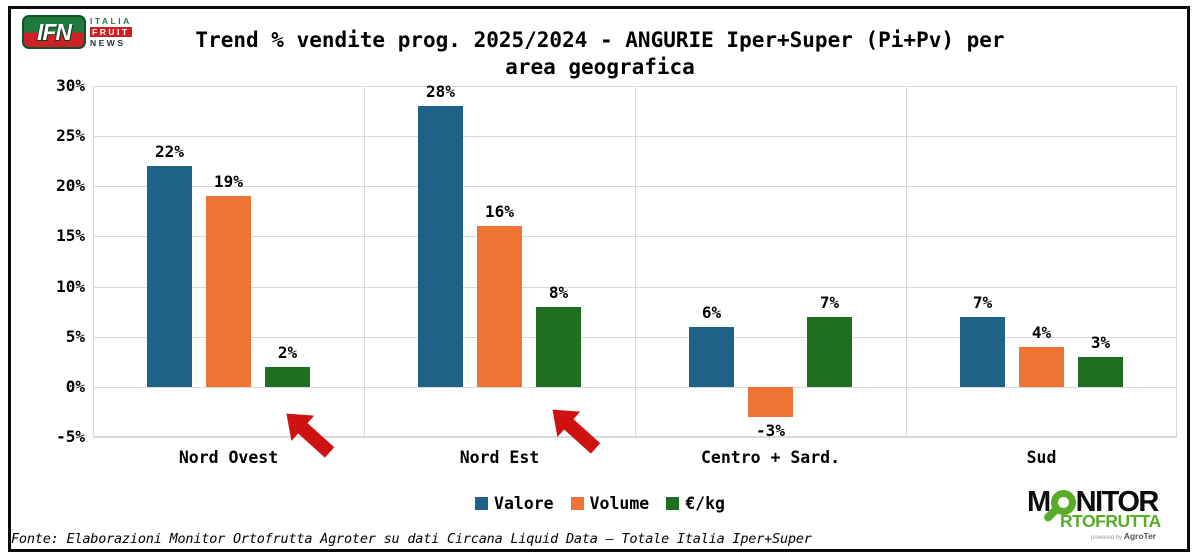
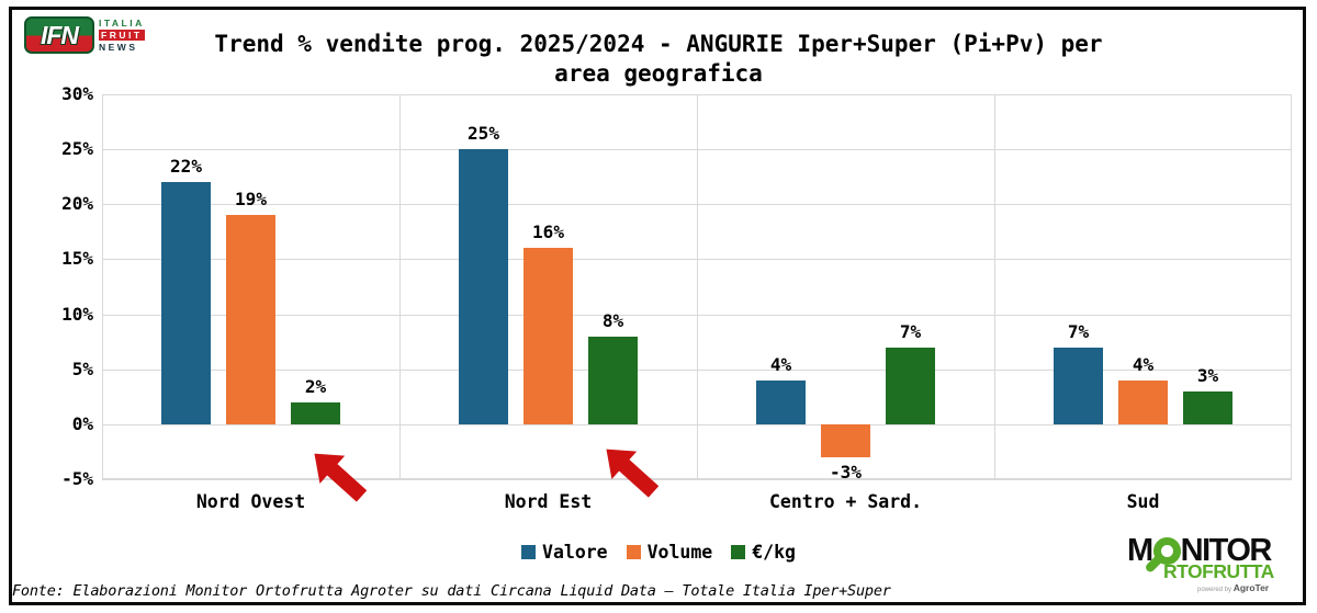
Valore/Nord Est: 28% -> 25%
Valore/Centro + Sard.: 6% -> 4%
